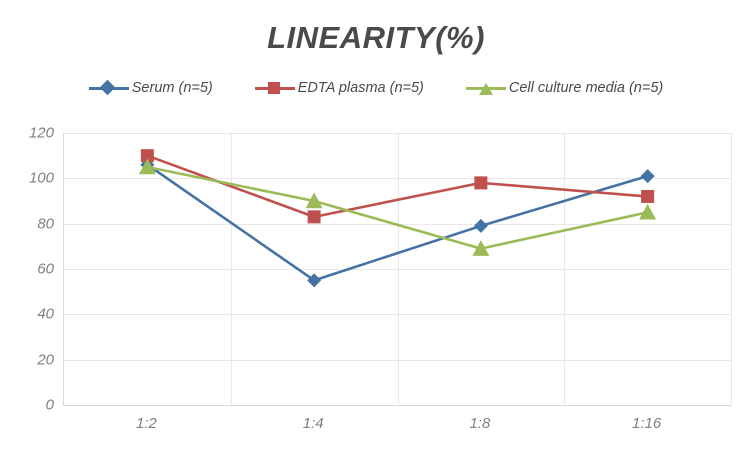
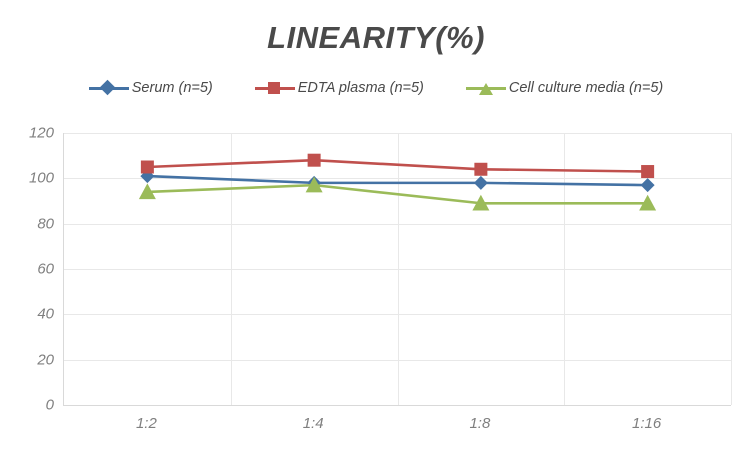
Serum (n=5)/1:2: 106 -> 101
EDTA plasma (n=5)/1:2: 110 -> 105
Cell culture media (n=5)/1:2: 105 -> 94
Serum (n=5)/1:4: 55 -> 98
EDTA plasma (n=5)/1:4: 83 -> 108
Cell culture media (n=5)/1:4: 90 -> 97
Serum (n=5)/1:8: 79 -> 98
EDTA plasma (n=5)/1:8: 98 -> 104
Cell culture media (n=5)/1:8: 69 -> 89
Serum (n=5)/1:16: 101 -> 97
EDTA plasma (n=5)/1:16: 92 -> 103
Cell culture media (n=5)/1:16: 85 -> 89
